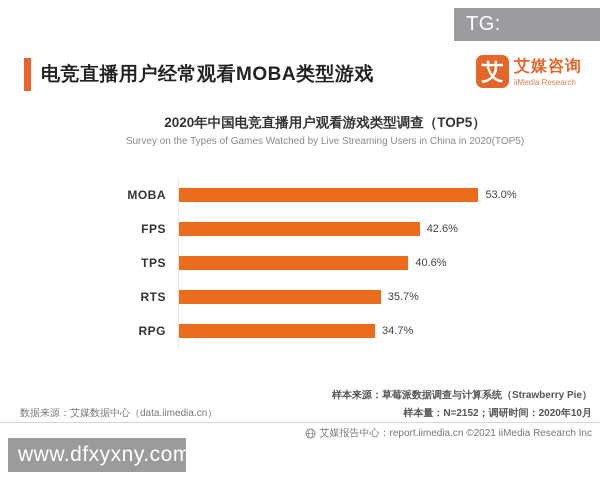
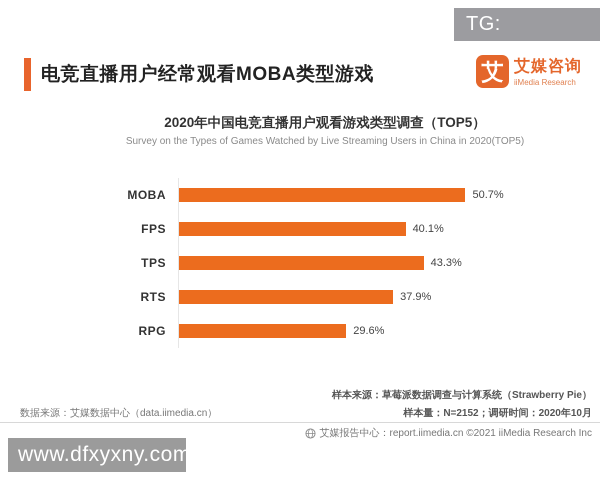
MOBA: 53.0% -> 50.7%
FPS: 42.6% -> 40.1%
TPS: 40.6% -> 43.3%
RTS: 35.7% -> 37.9%
RPG: 34.7% -> 29.6%
